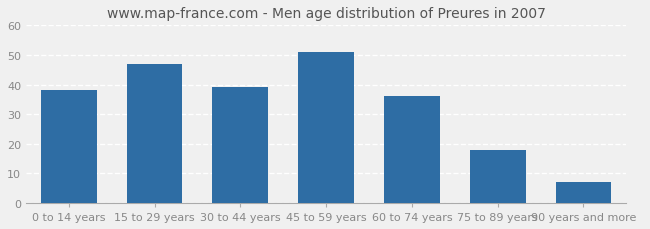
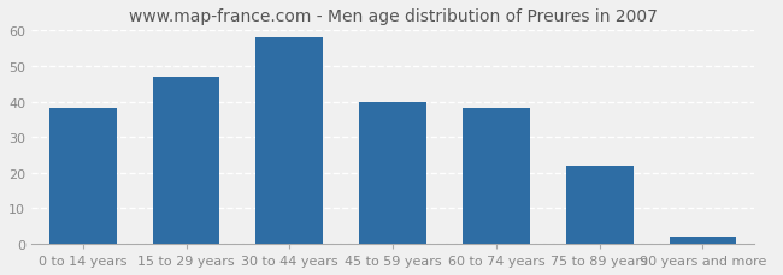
30 to 44 years: 39 -> 58
45 to 59 years: 51 -> 40
60 to 74 years: 36 -> 38
75 to 89 years: 18 -> 22
90 years and more: 7 -> 2
